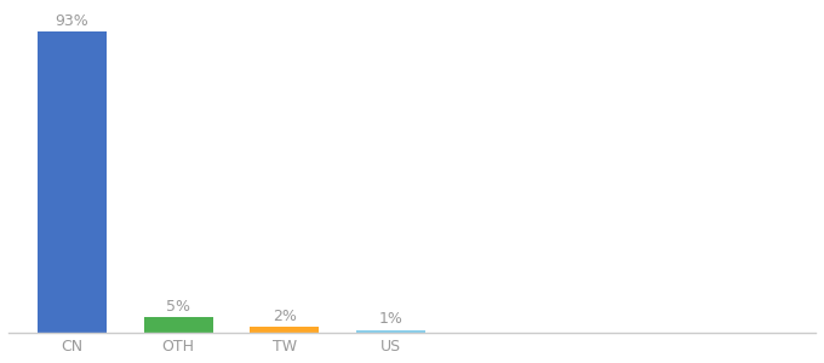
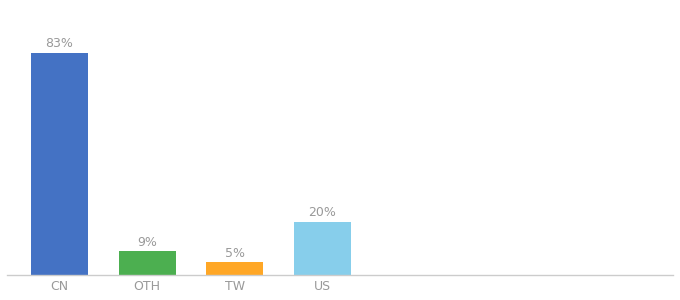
CN: 93% -> 83%
OTH: 5% -> 9%
TW: 2% -> 5%
US: 1% -> 20%
